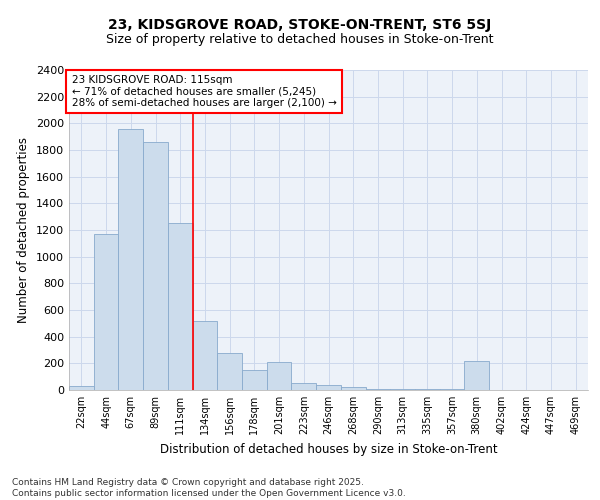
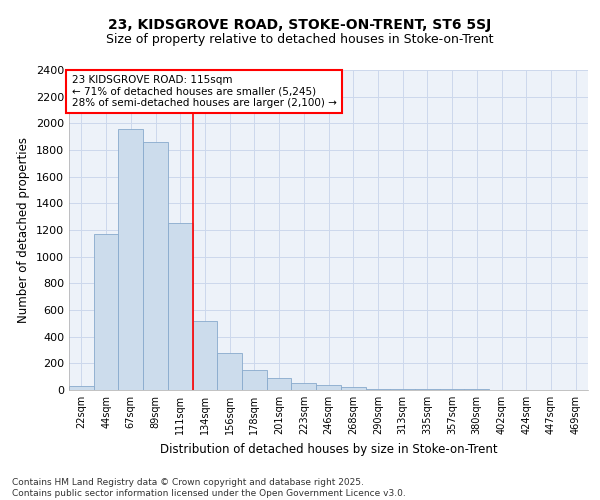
201sqm: 210 -> 90
380sqm: 220 -> 0
